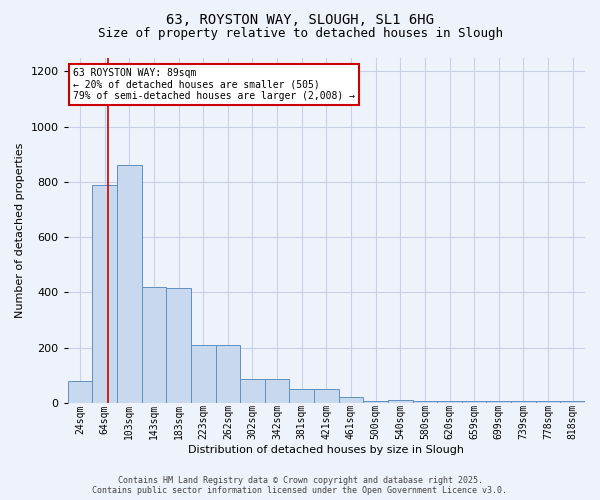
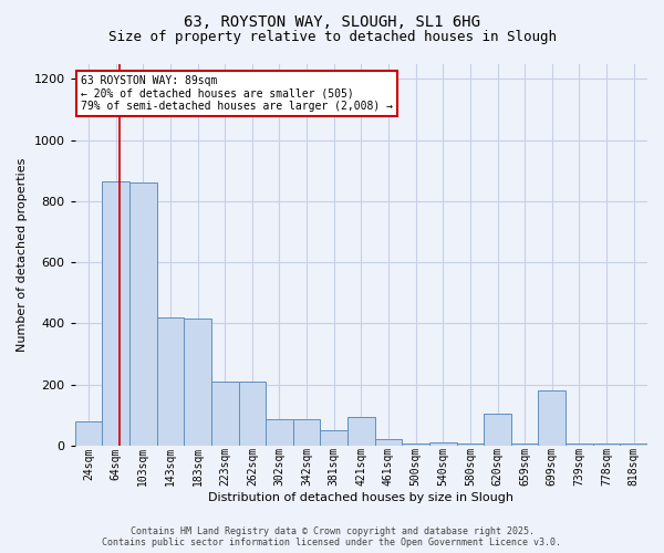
64sqm: 790 -> 865
421sqm: 50 -> 95
620sqm: 5 -> 105
699sqm: 5 -> 180
